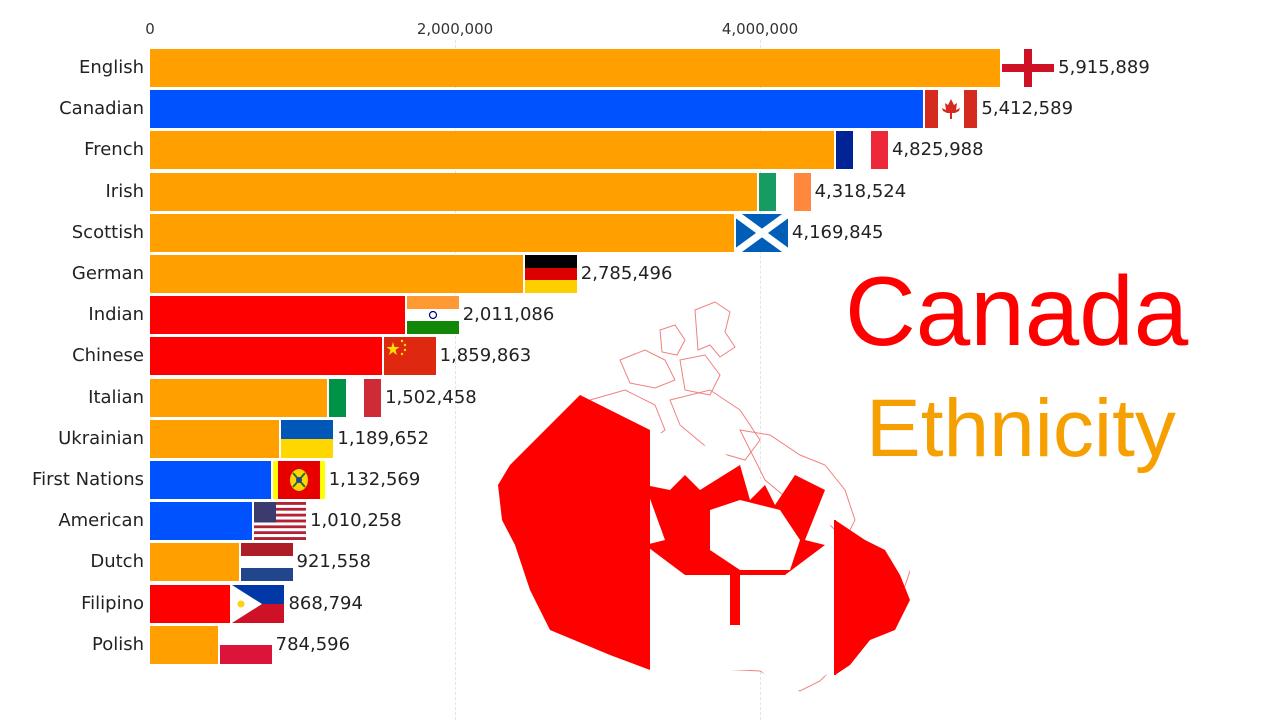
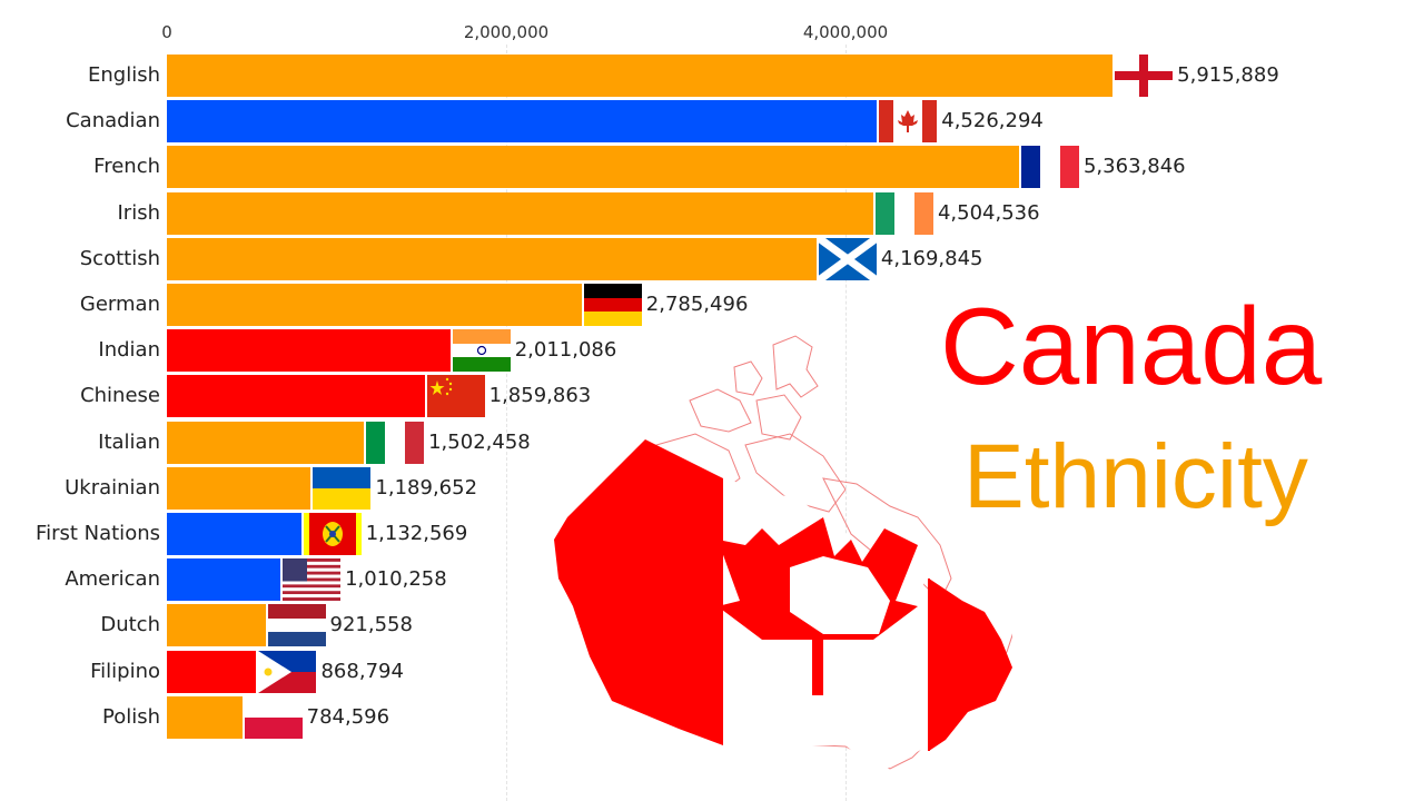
Canadian: 5,412,589 -> 4,526,294
French: 4,825,988 -> 5,363,846
Irish: 4,318,524 -> 4,504,536
